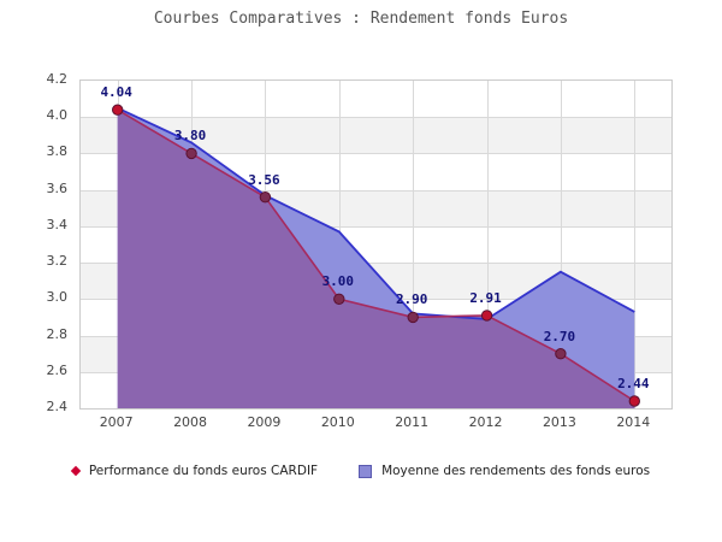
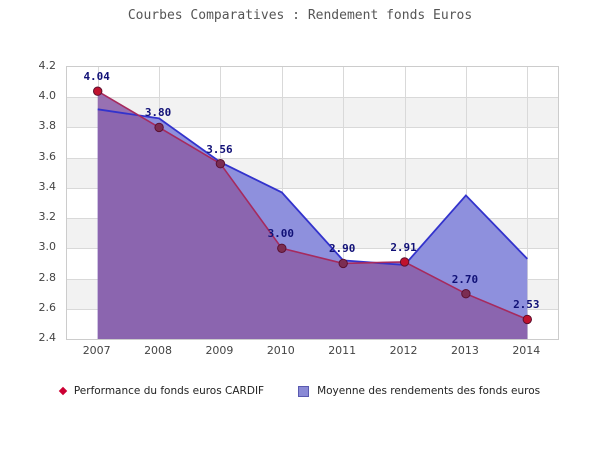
Moyenne des rendements des fonds euros/2007: 4.05 -> 3.92
Moyenne des rendements des fonds euros/2013: 3.15 -> 3.35
Performance du fonds euros CARDIF/2014: 2.44 -> 2.53
